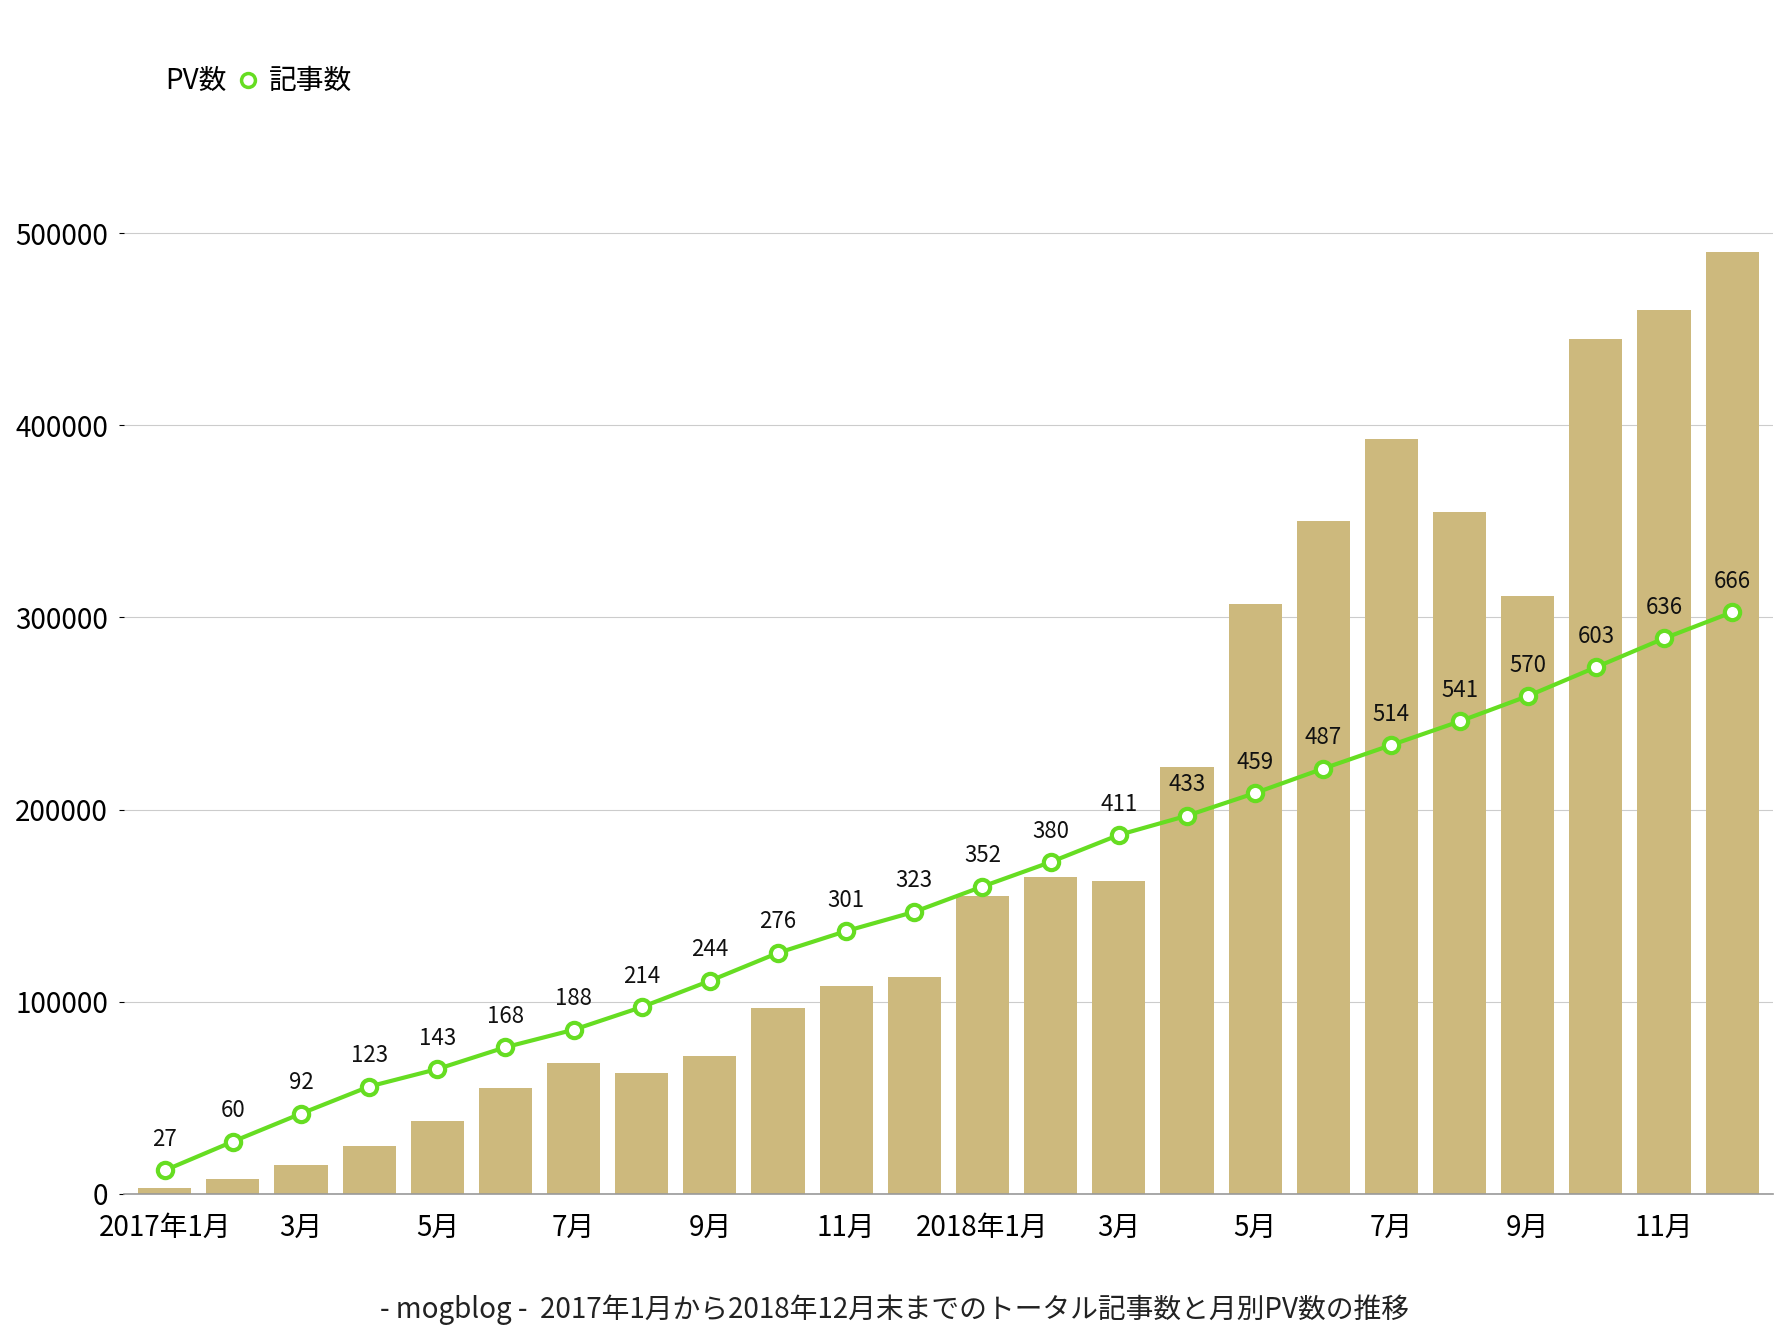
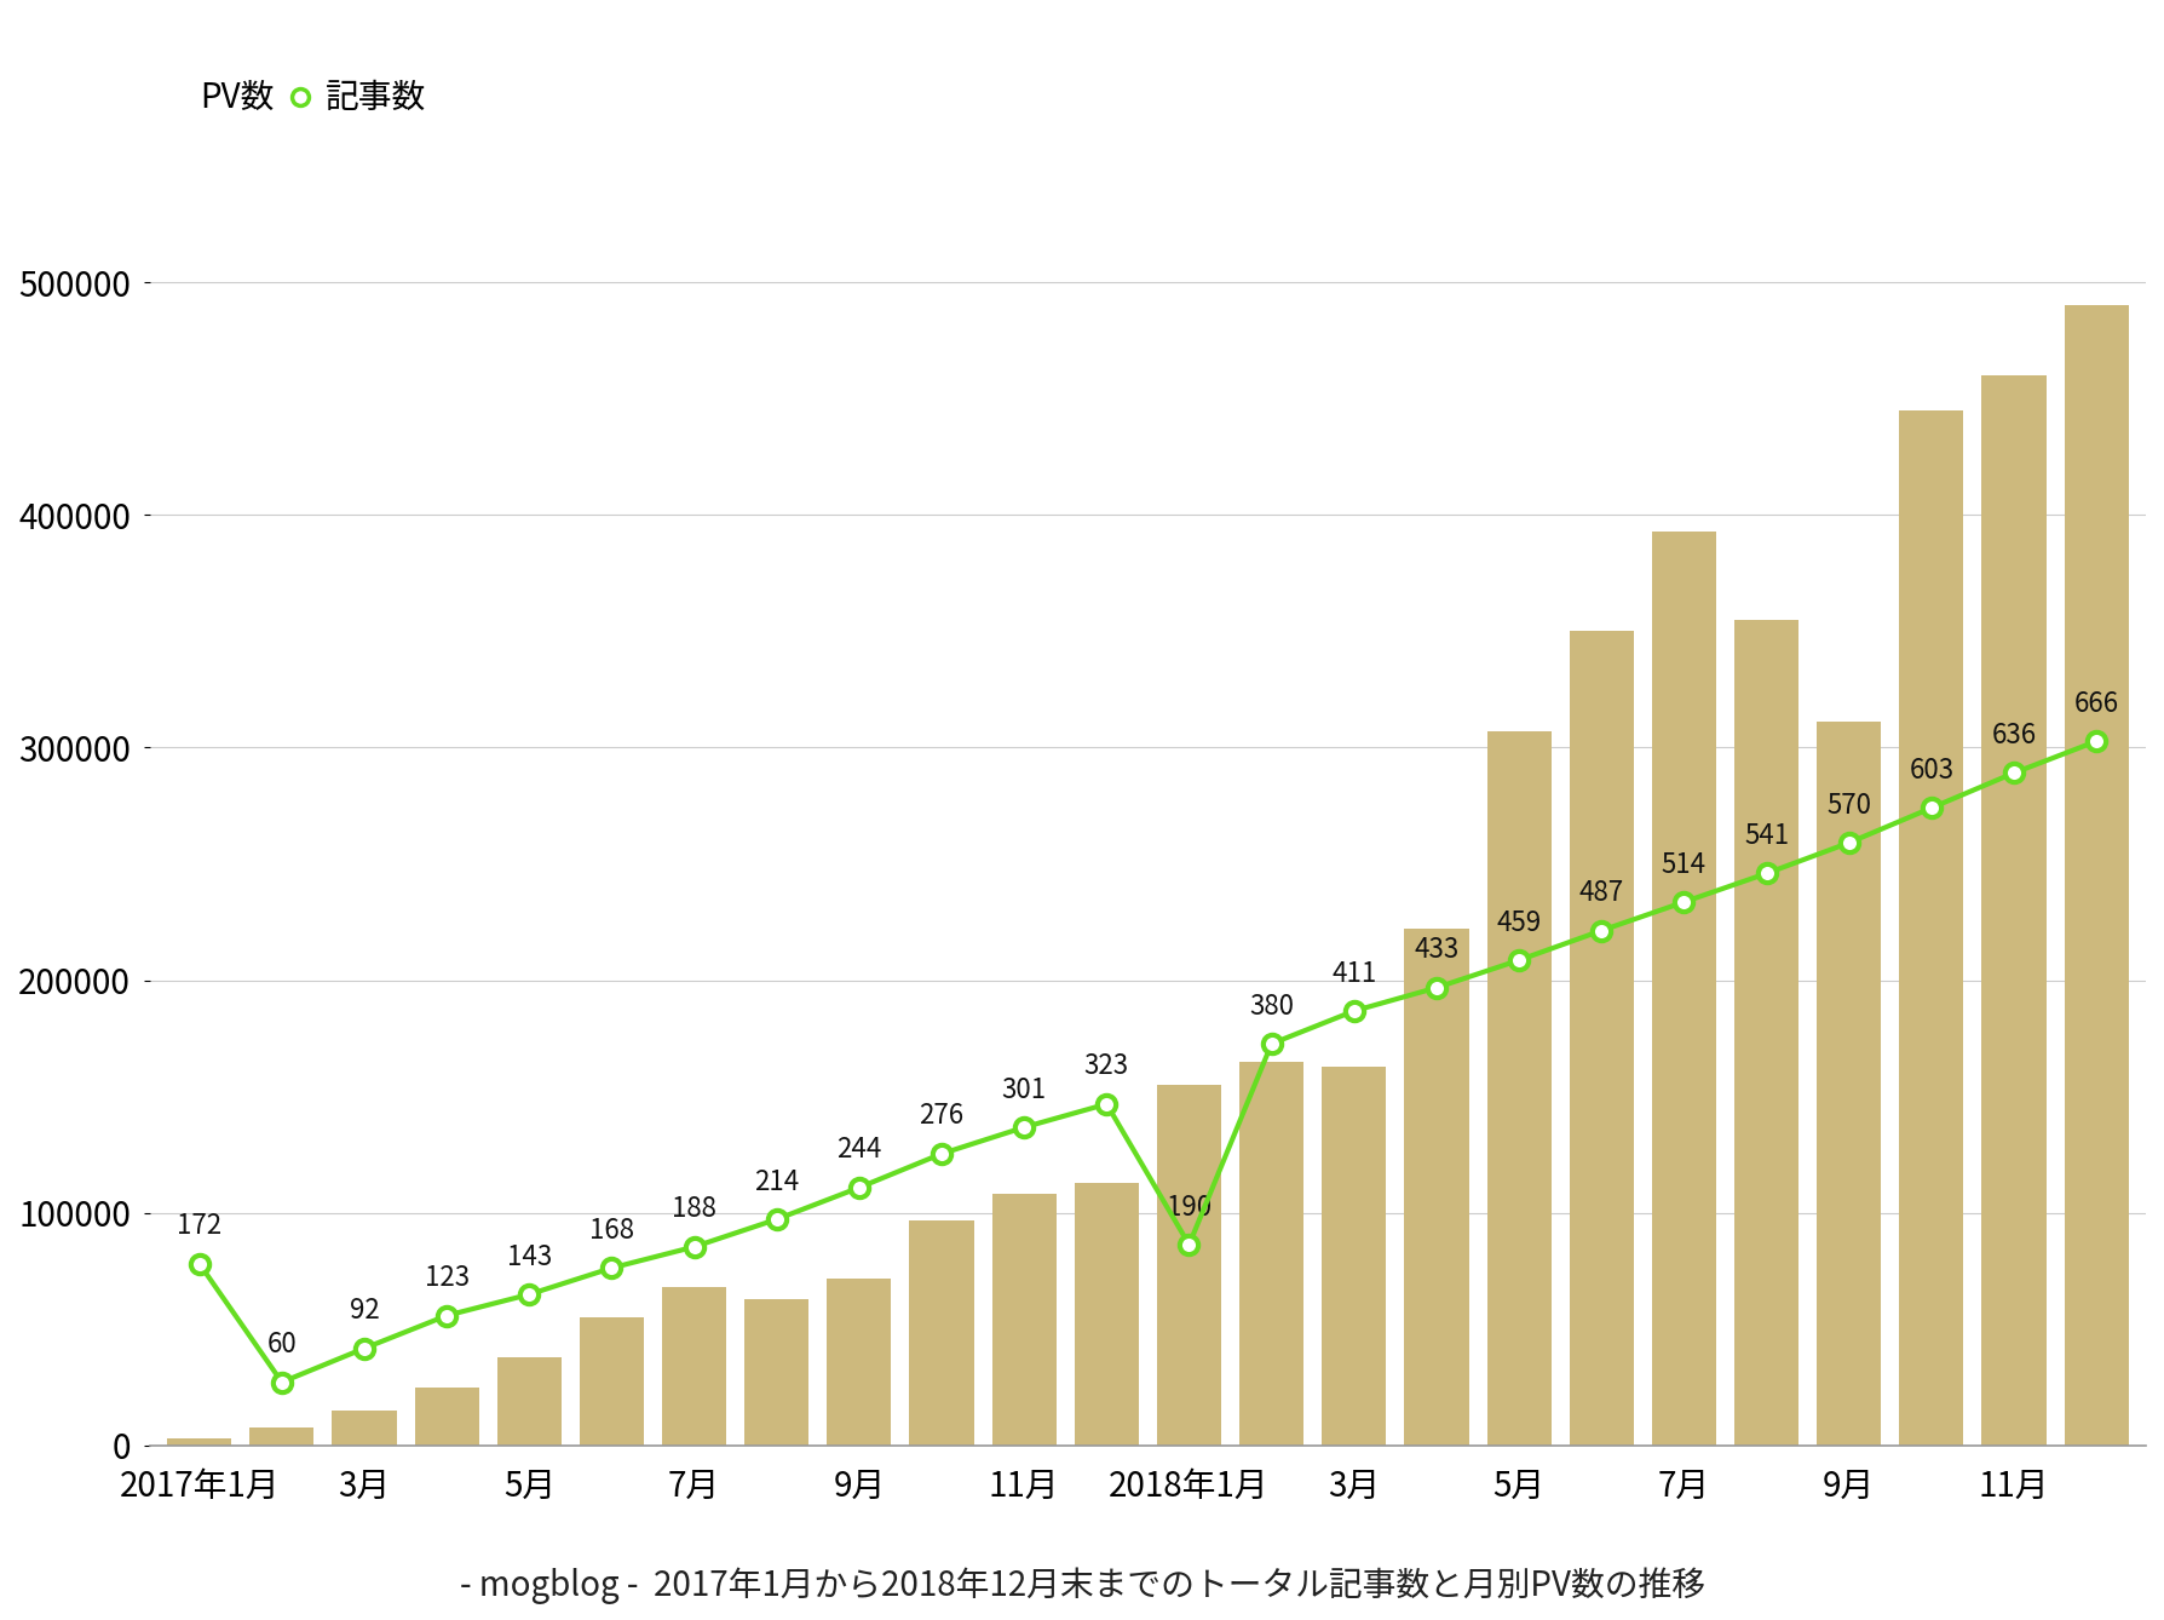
記事数/2017年1月: 27 -> 172
記事数/2018年1月: 352 -> 190
